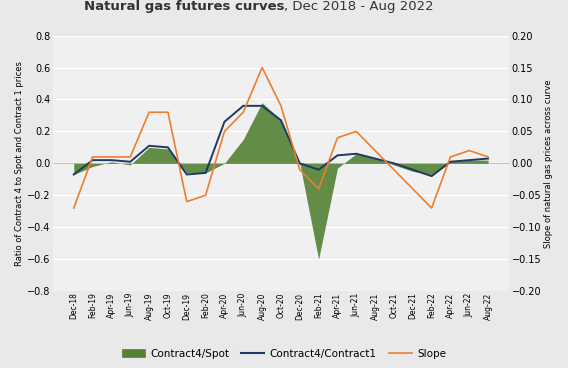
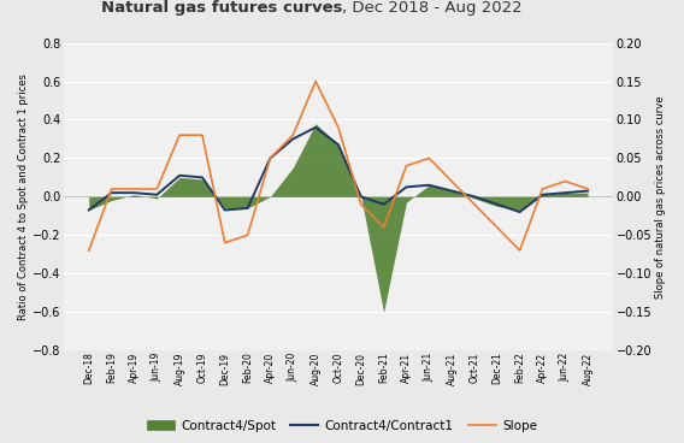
Contract4/Contract1/Apr-20: 0.26 -> 0.20
Contract4/Contract1/Jun-20: 0.36 -> 0.30
